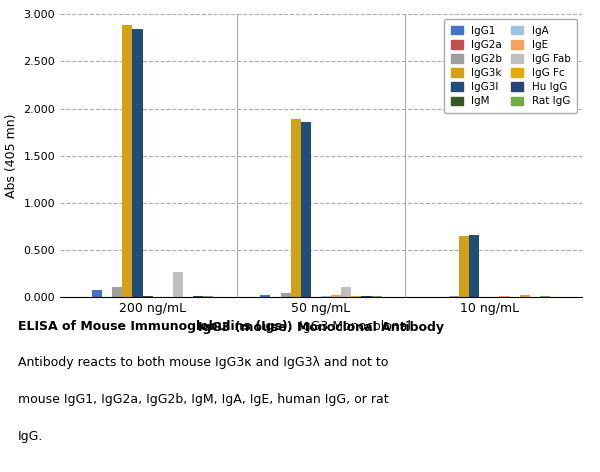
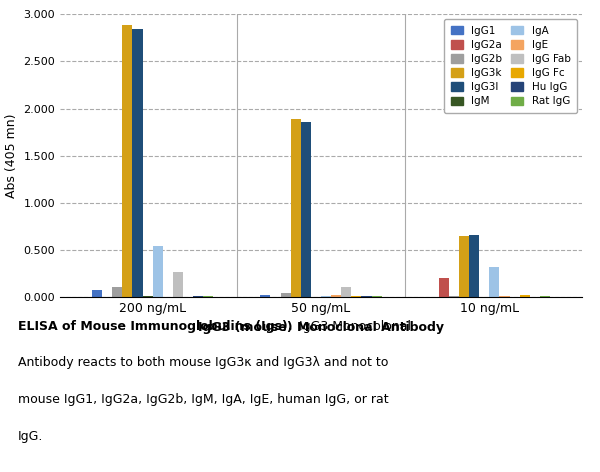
IgA/200 ng/mL: 0.01 -> 0.54
IgG2a/10 ng/mL: 0.01 -> 0.20
IgA/10 ng/mL: 0.01 -> 0.32
